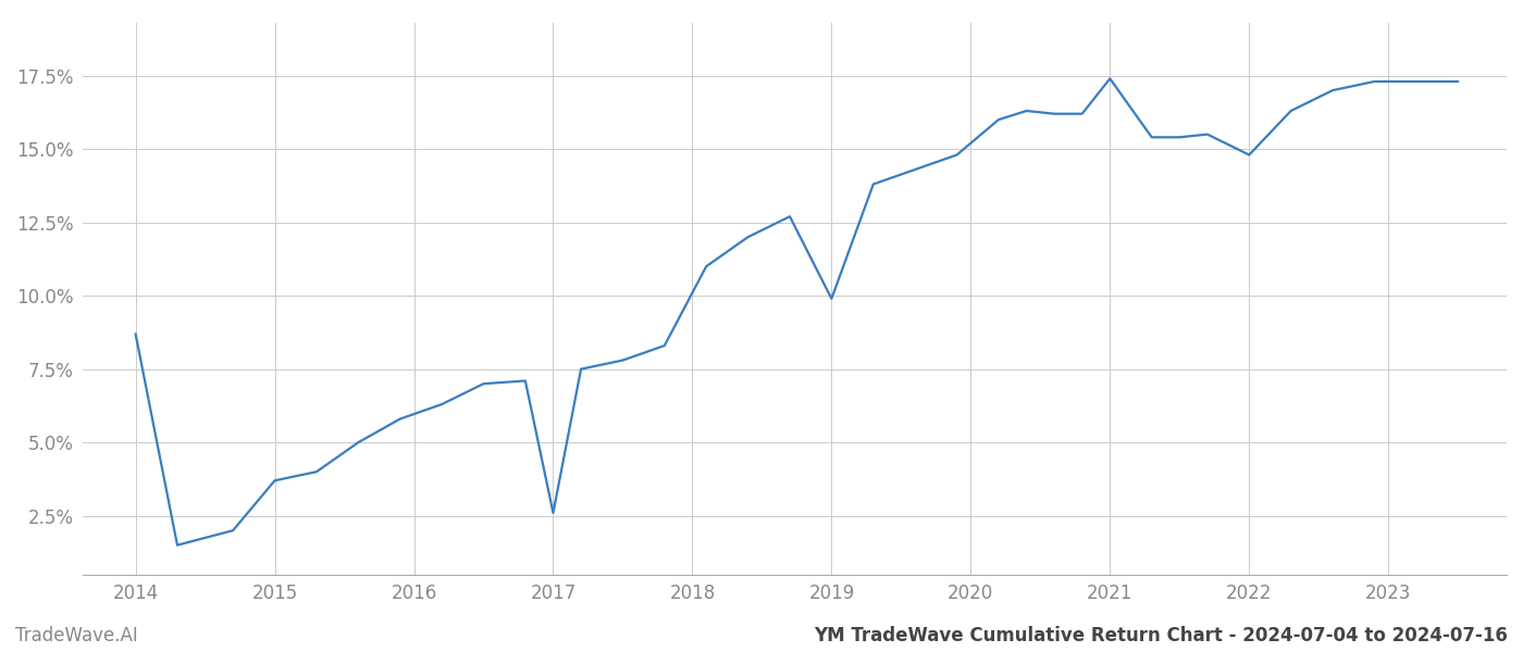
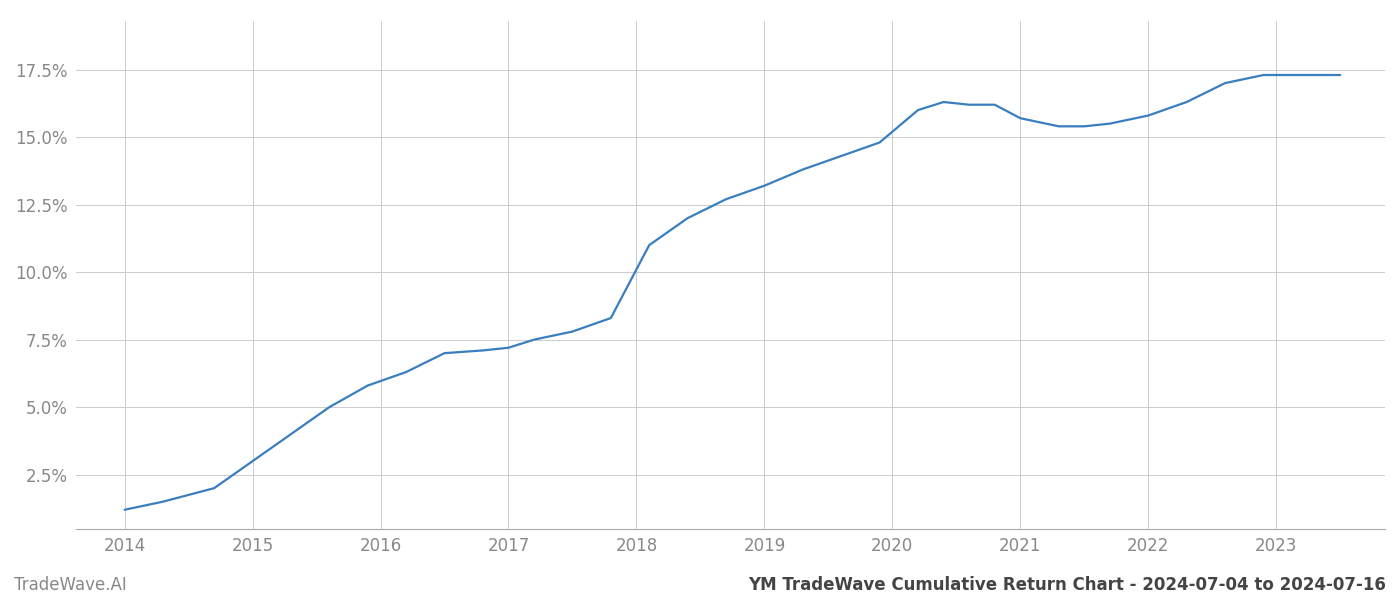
2014: 8.7% -> 1.2%
2015: 3.7% -> 3.0%
2017: 2.6% -> 7.2%
2019: 9.9% -> 13.2%
2021: 17.4% -> 15.7%
2022: 14.8% -> 15.8%
